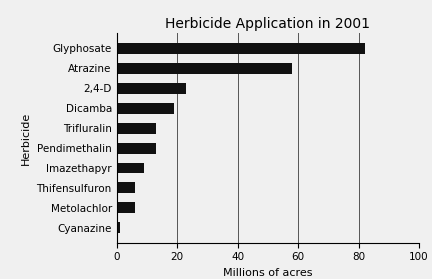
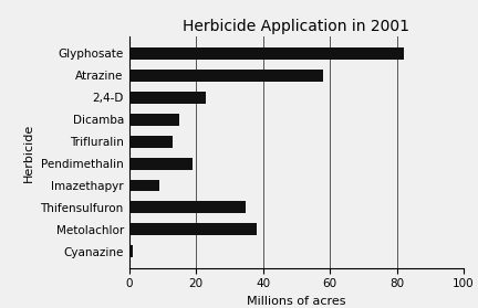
Dicamba: 19 -> 15
Pendimethalin: 13 -> 19
Thifensulfuron: 6 -> 35
Metolachlor: 6 -> 38
